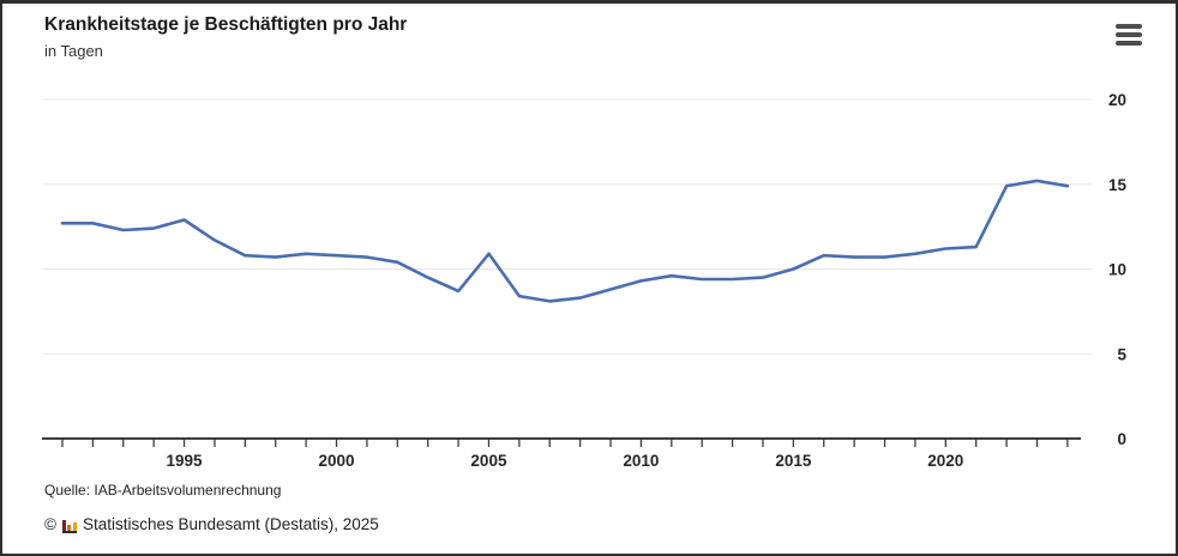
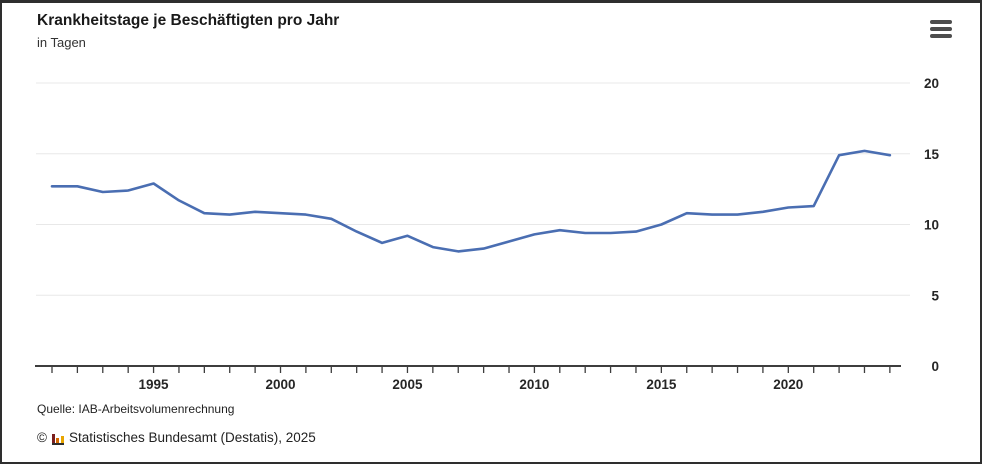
2005: 10.9 -> 9.2
